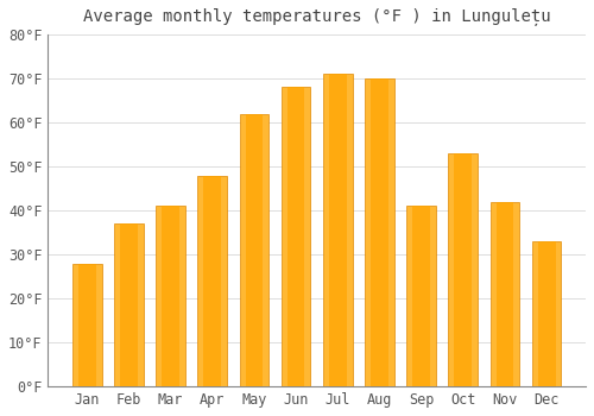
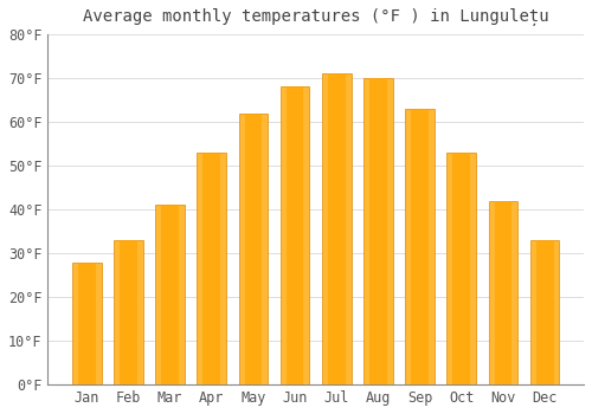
Feb: 37°F -> 33°F
Apr: 48°F -> 53°F
Sep: 41°F -> 63°F
